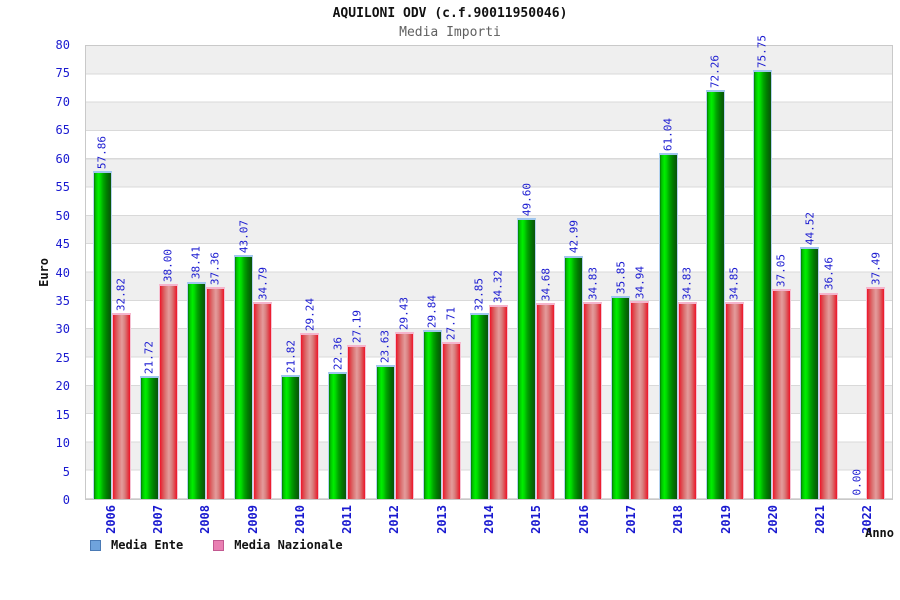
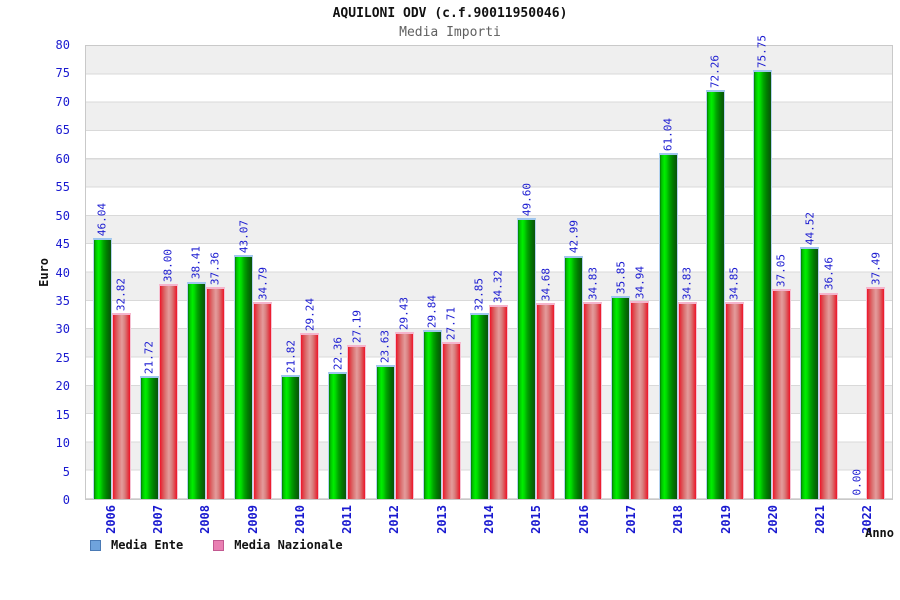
Media Ente/2006: 57.86 -> 46.04
